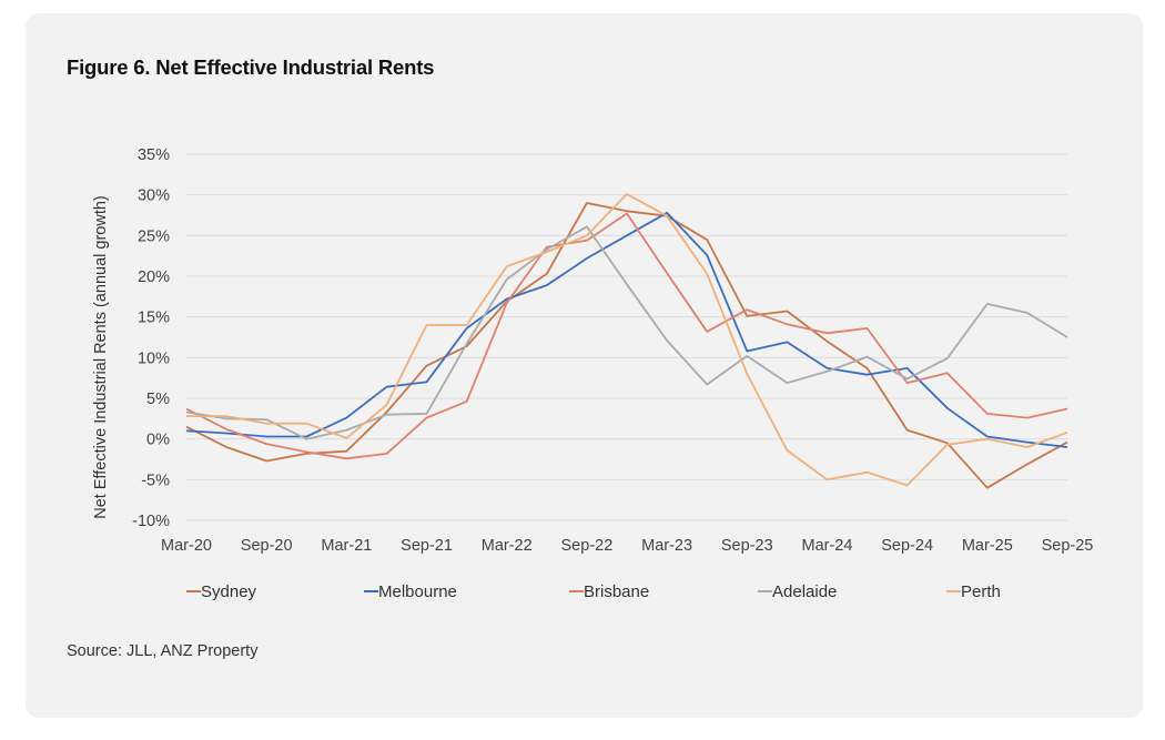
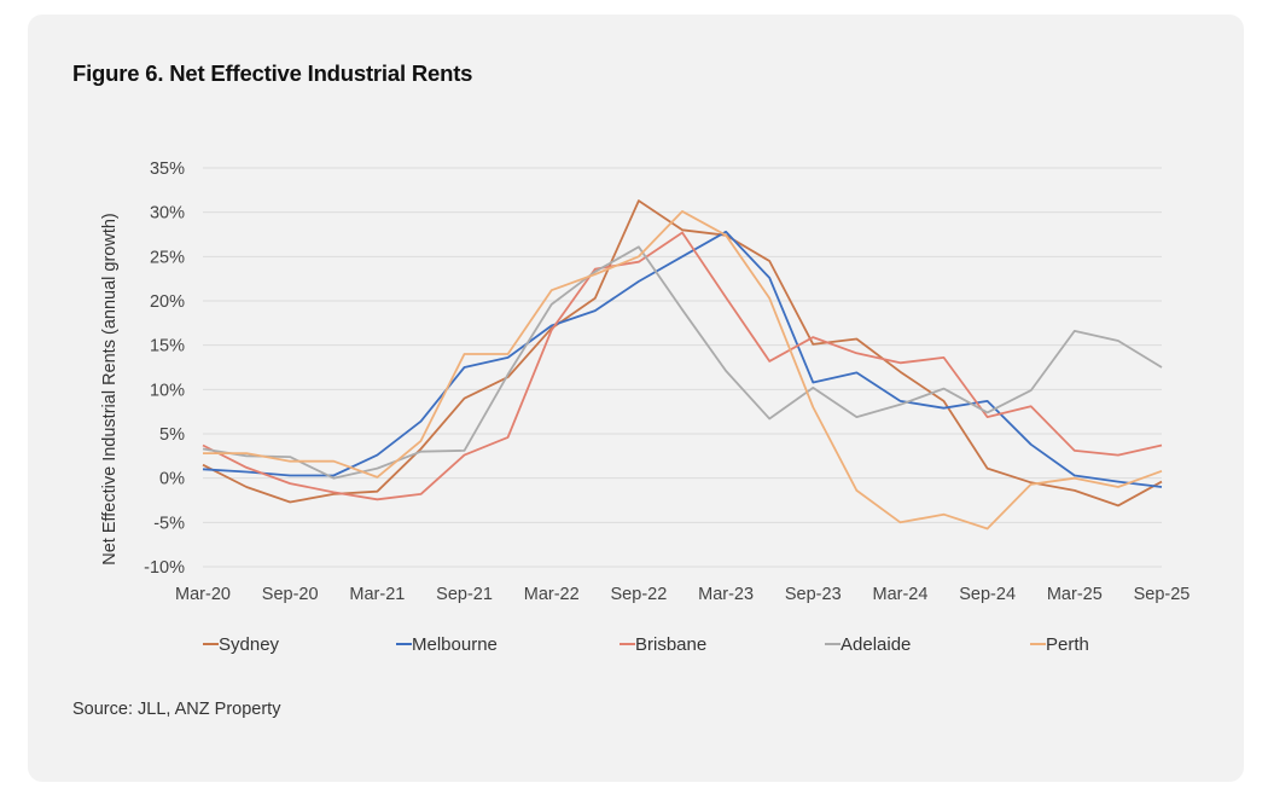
Melbourne/Sep-21: 7% -> 12%
Sydney/Sep-22: 29% -> 31%
Sydney/Mar-25: -6% -> -1%
